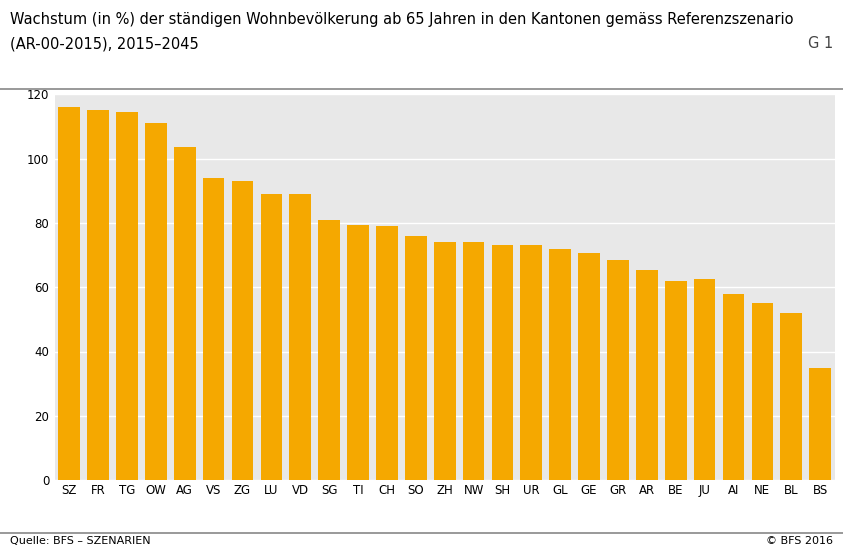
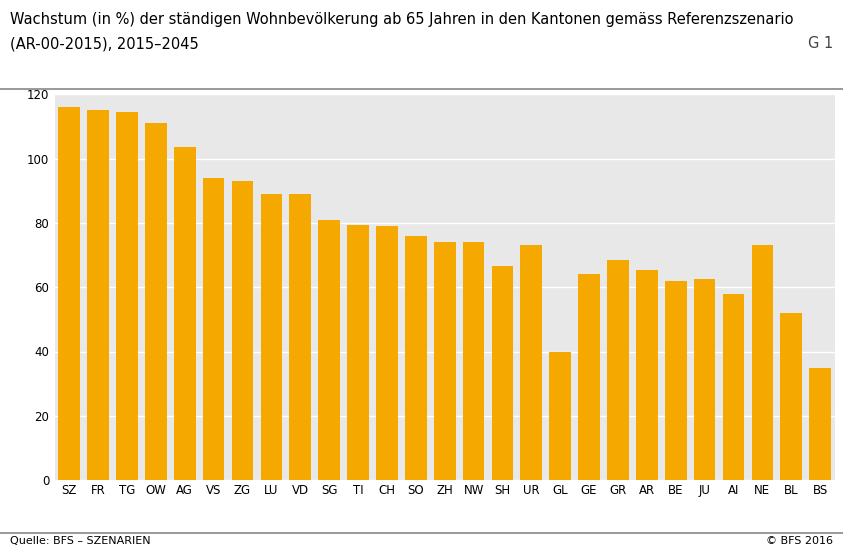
SH: 73.0 -> 66.5
GL: 72.0 -> 40.0
GE: 70.5 -> 64.0
NE: 55.0 -> 73.0
